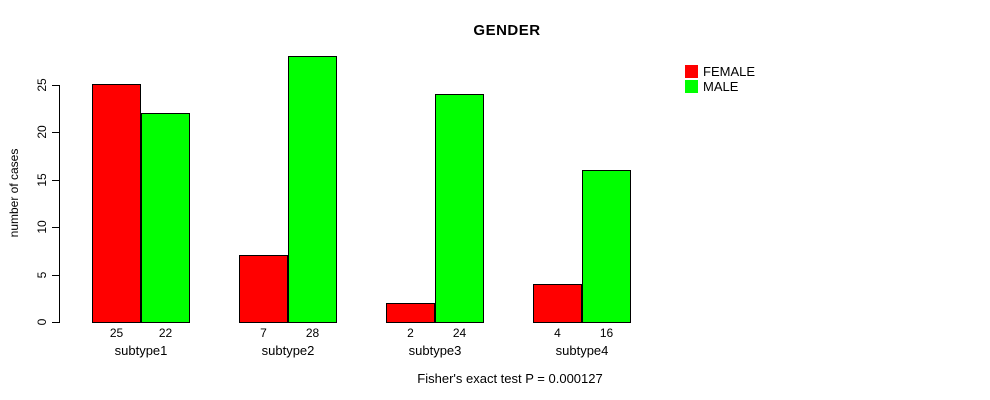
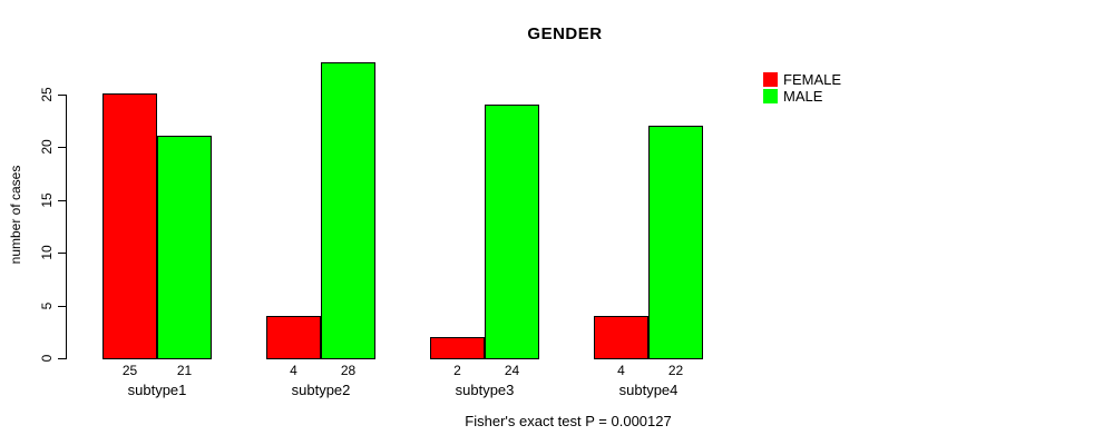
MALE/subtype1: 22 -> 21
FEMALE/subtype2: 7 -> 4
MALE/subtype4: 16 -> 22
